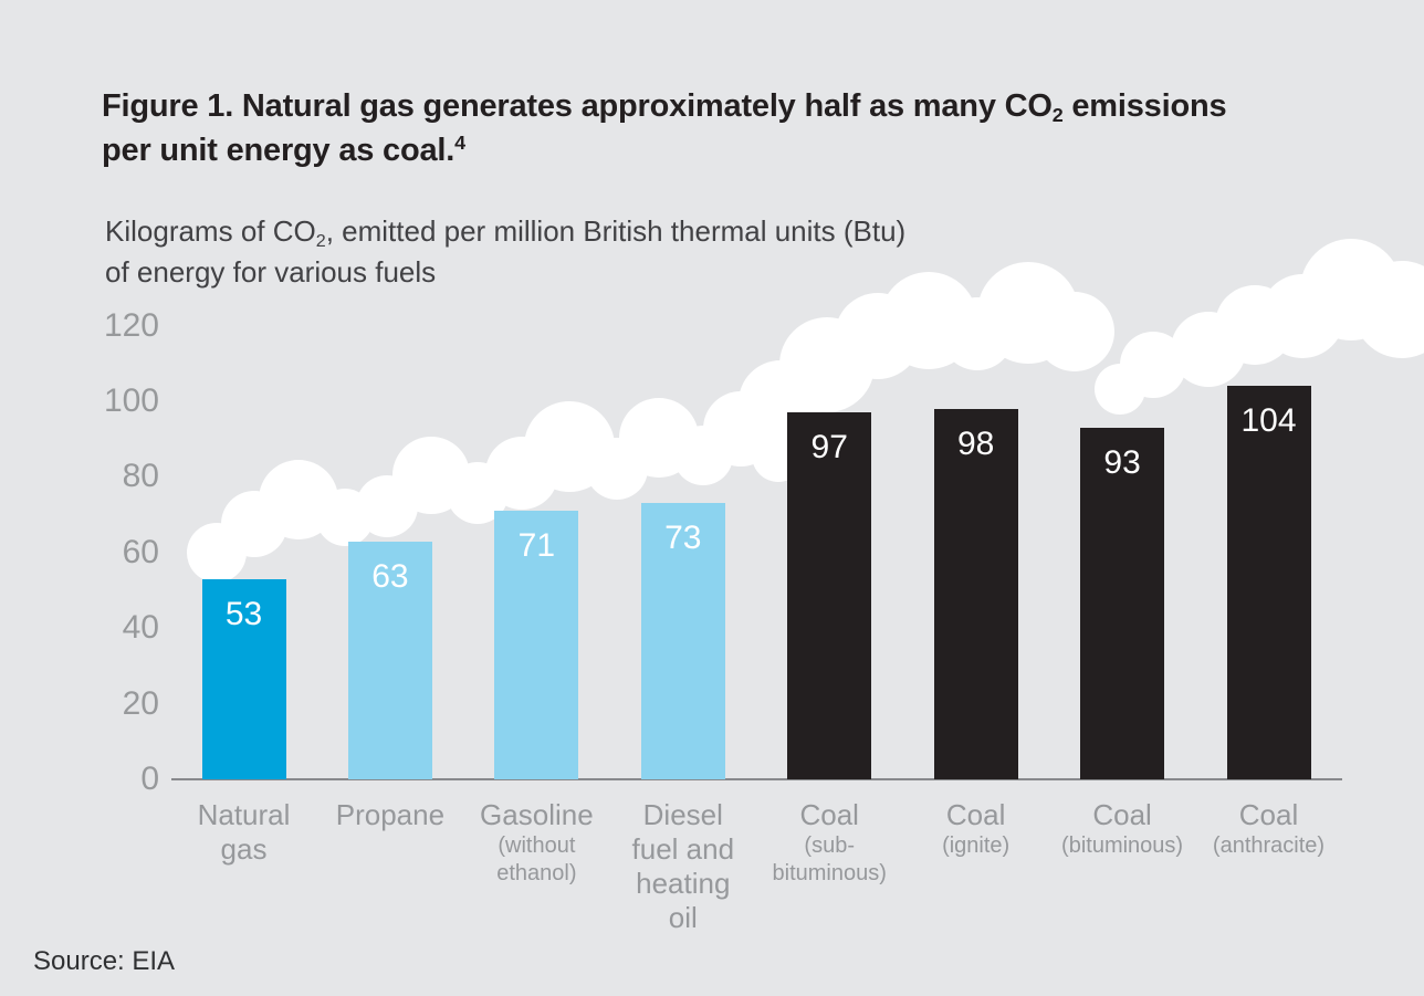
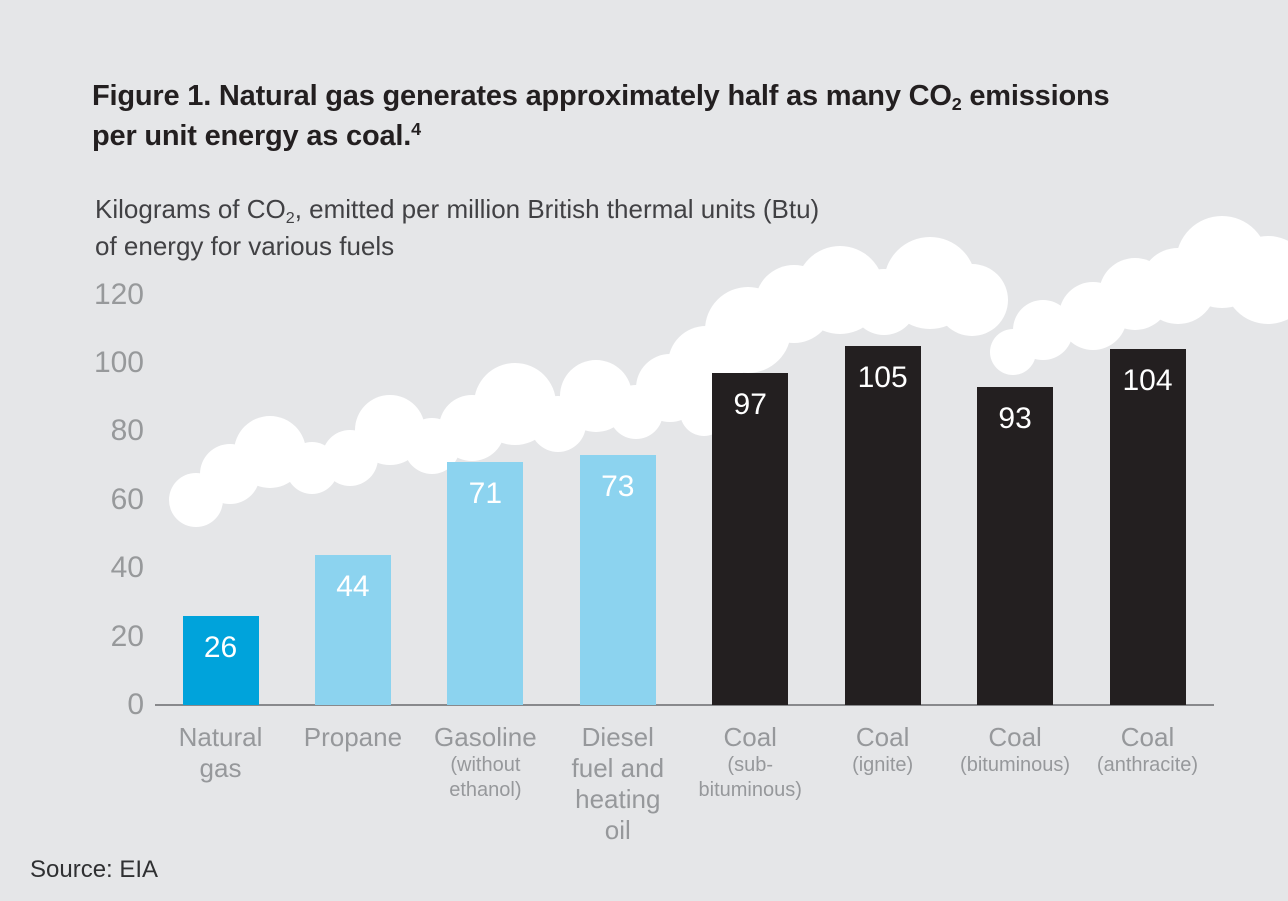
Natural gas: 53 -> 26
Propane: 63 -> 44
Coal (ignite): 98 -> 105
